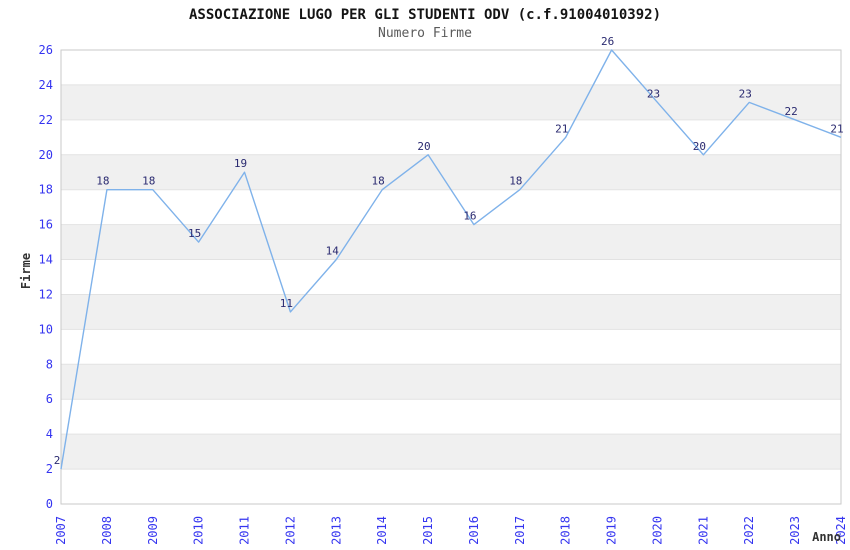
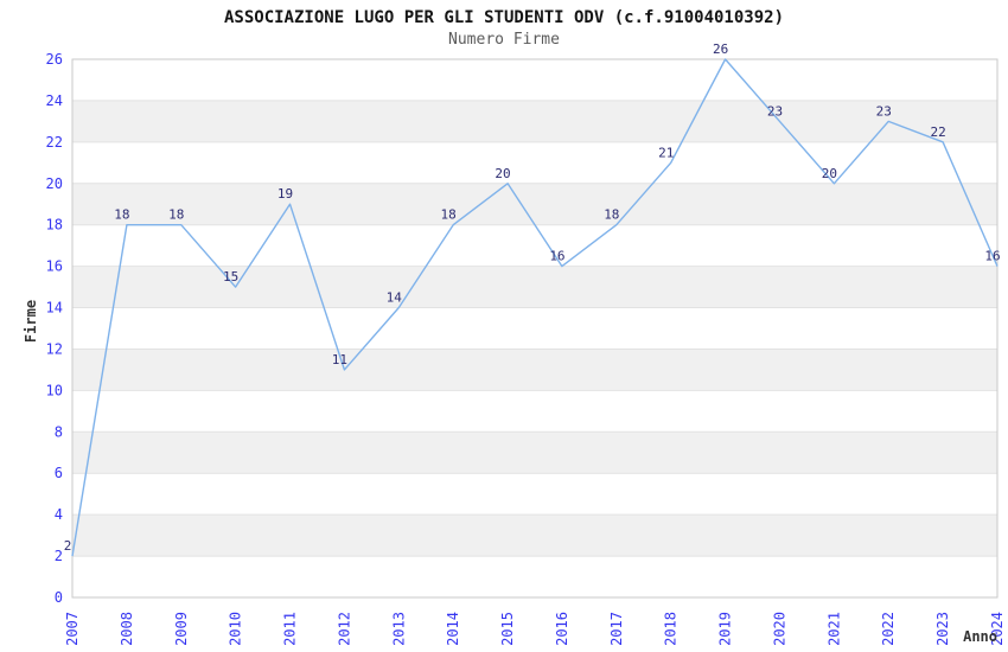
2024: 21 -> 16
